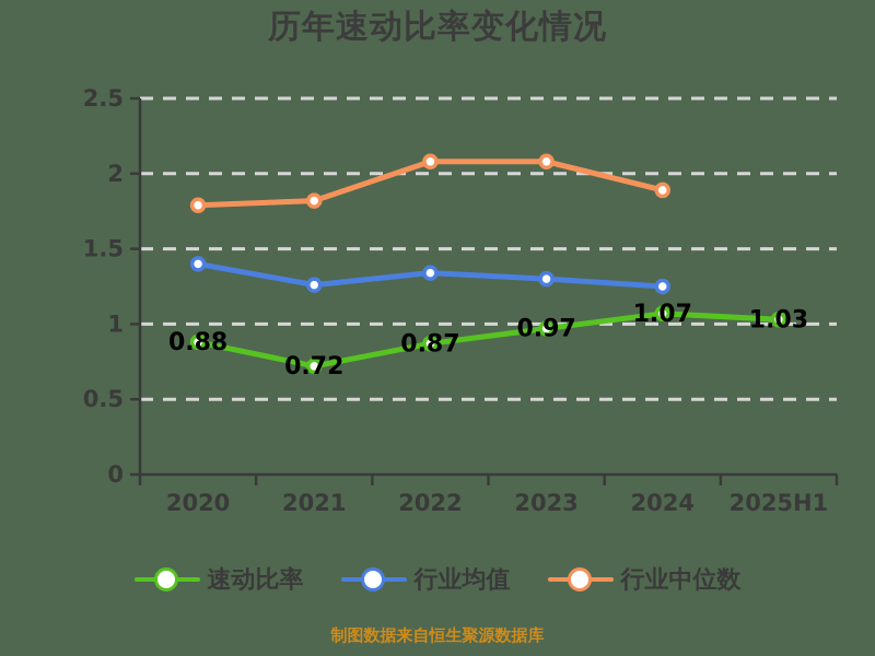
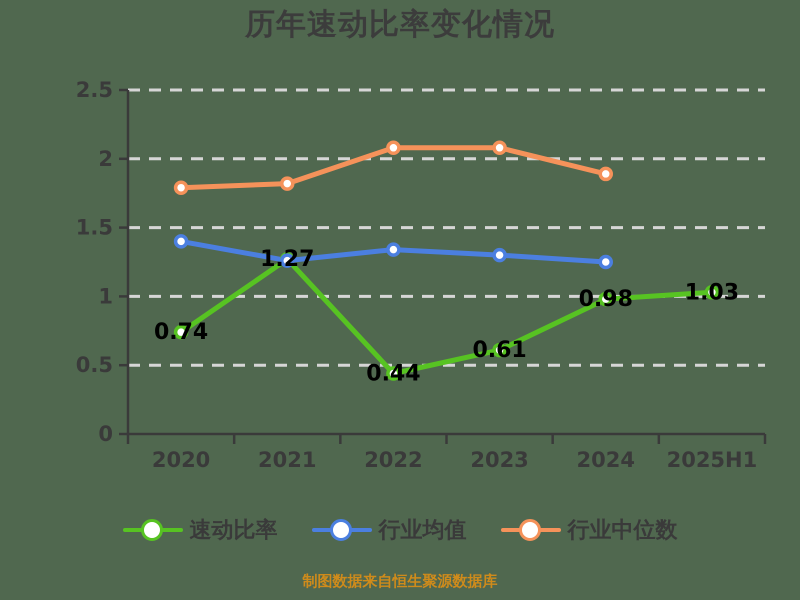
速动比率/2020: 0.88 -> 0.74
速动比率/2021: 0.72 -> 1.27
速动比率/2022: 0.87 -> 0.44
速动比率/2023: 0.97 -> 0.61
速动比率/2024: 1.07 -> 0.98
